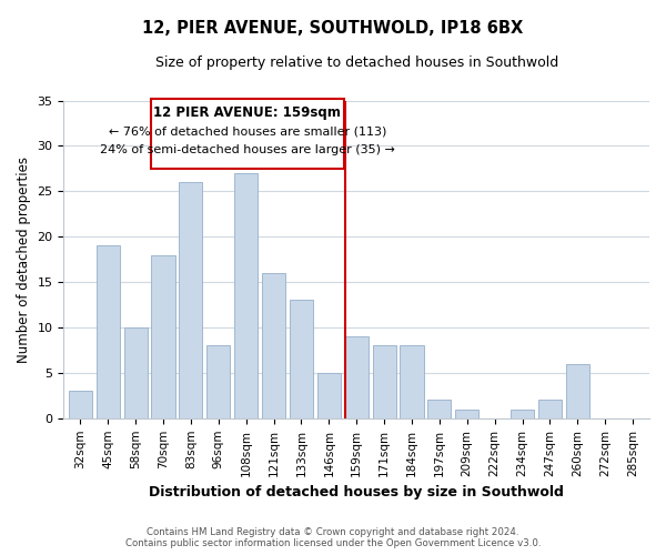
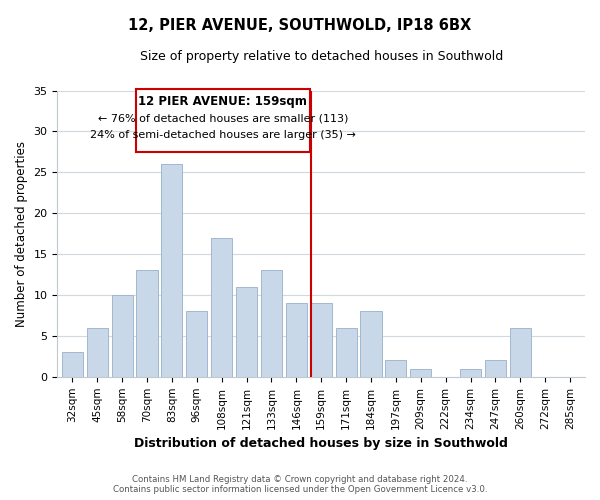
45sqm: 19 -> 6
70sqm: 18 -> 13
108sqm: 27 -> 17
121sqm: 16 -> 11
146sqm: 5 -> 9
171sqm: 8 -> 6
